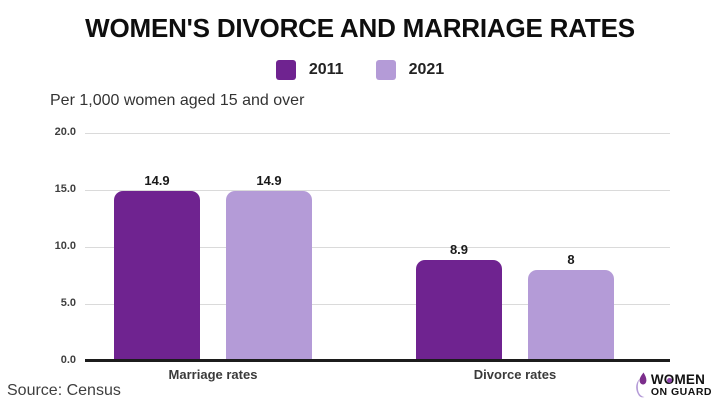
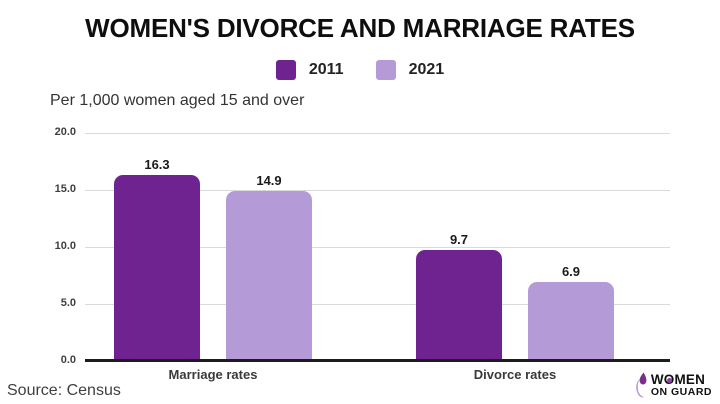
2011/Marriage rates: 14.9 -> 16.3
2011/Divorce rates: 8.9 -> 9.7
2021/Divorce rates: 8 -> 6.9
